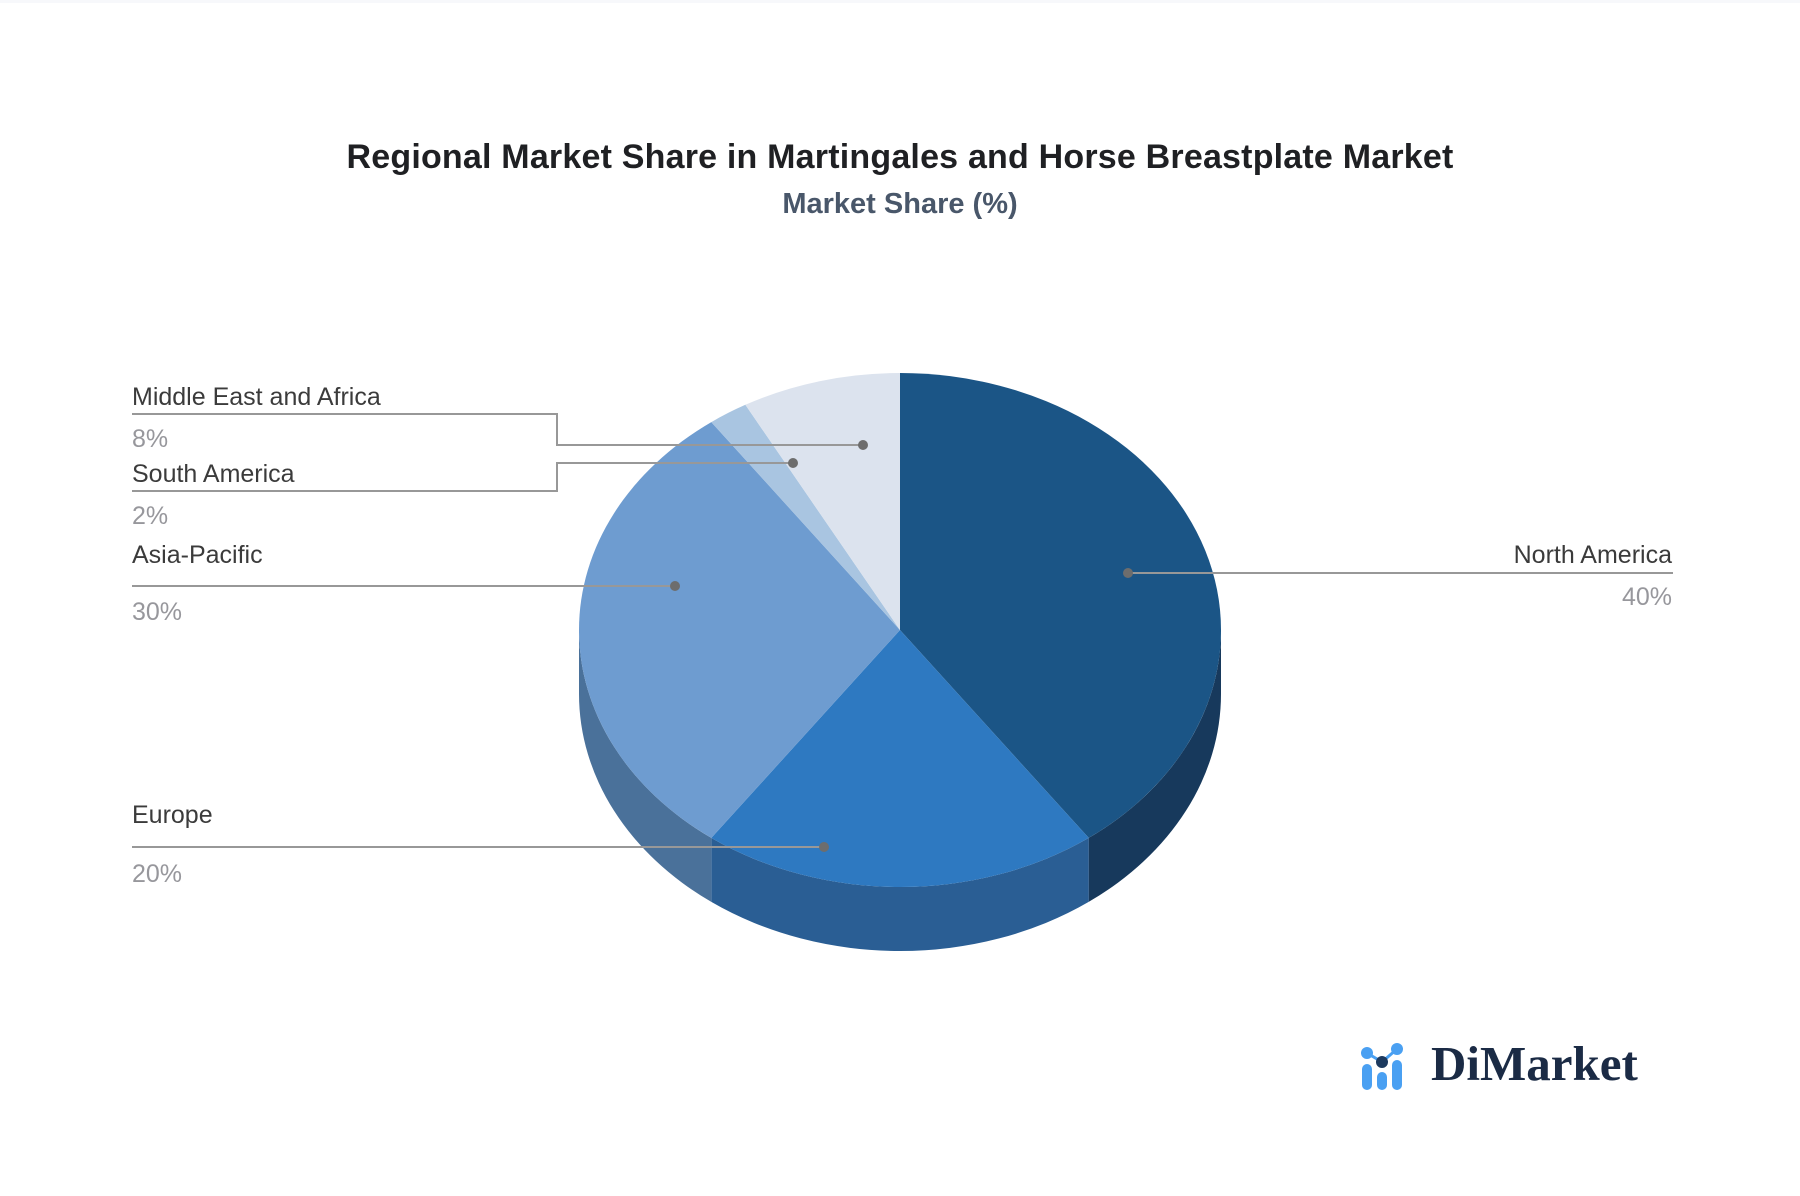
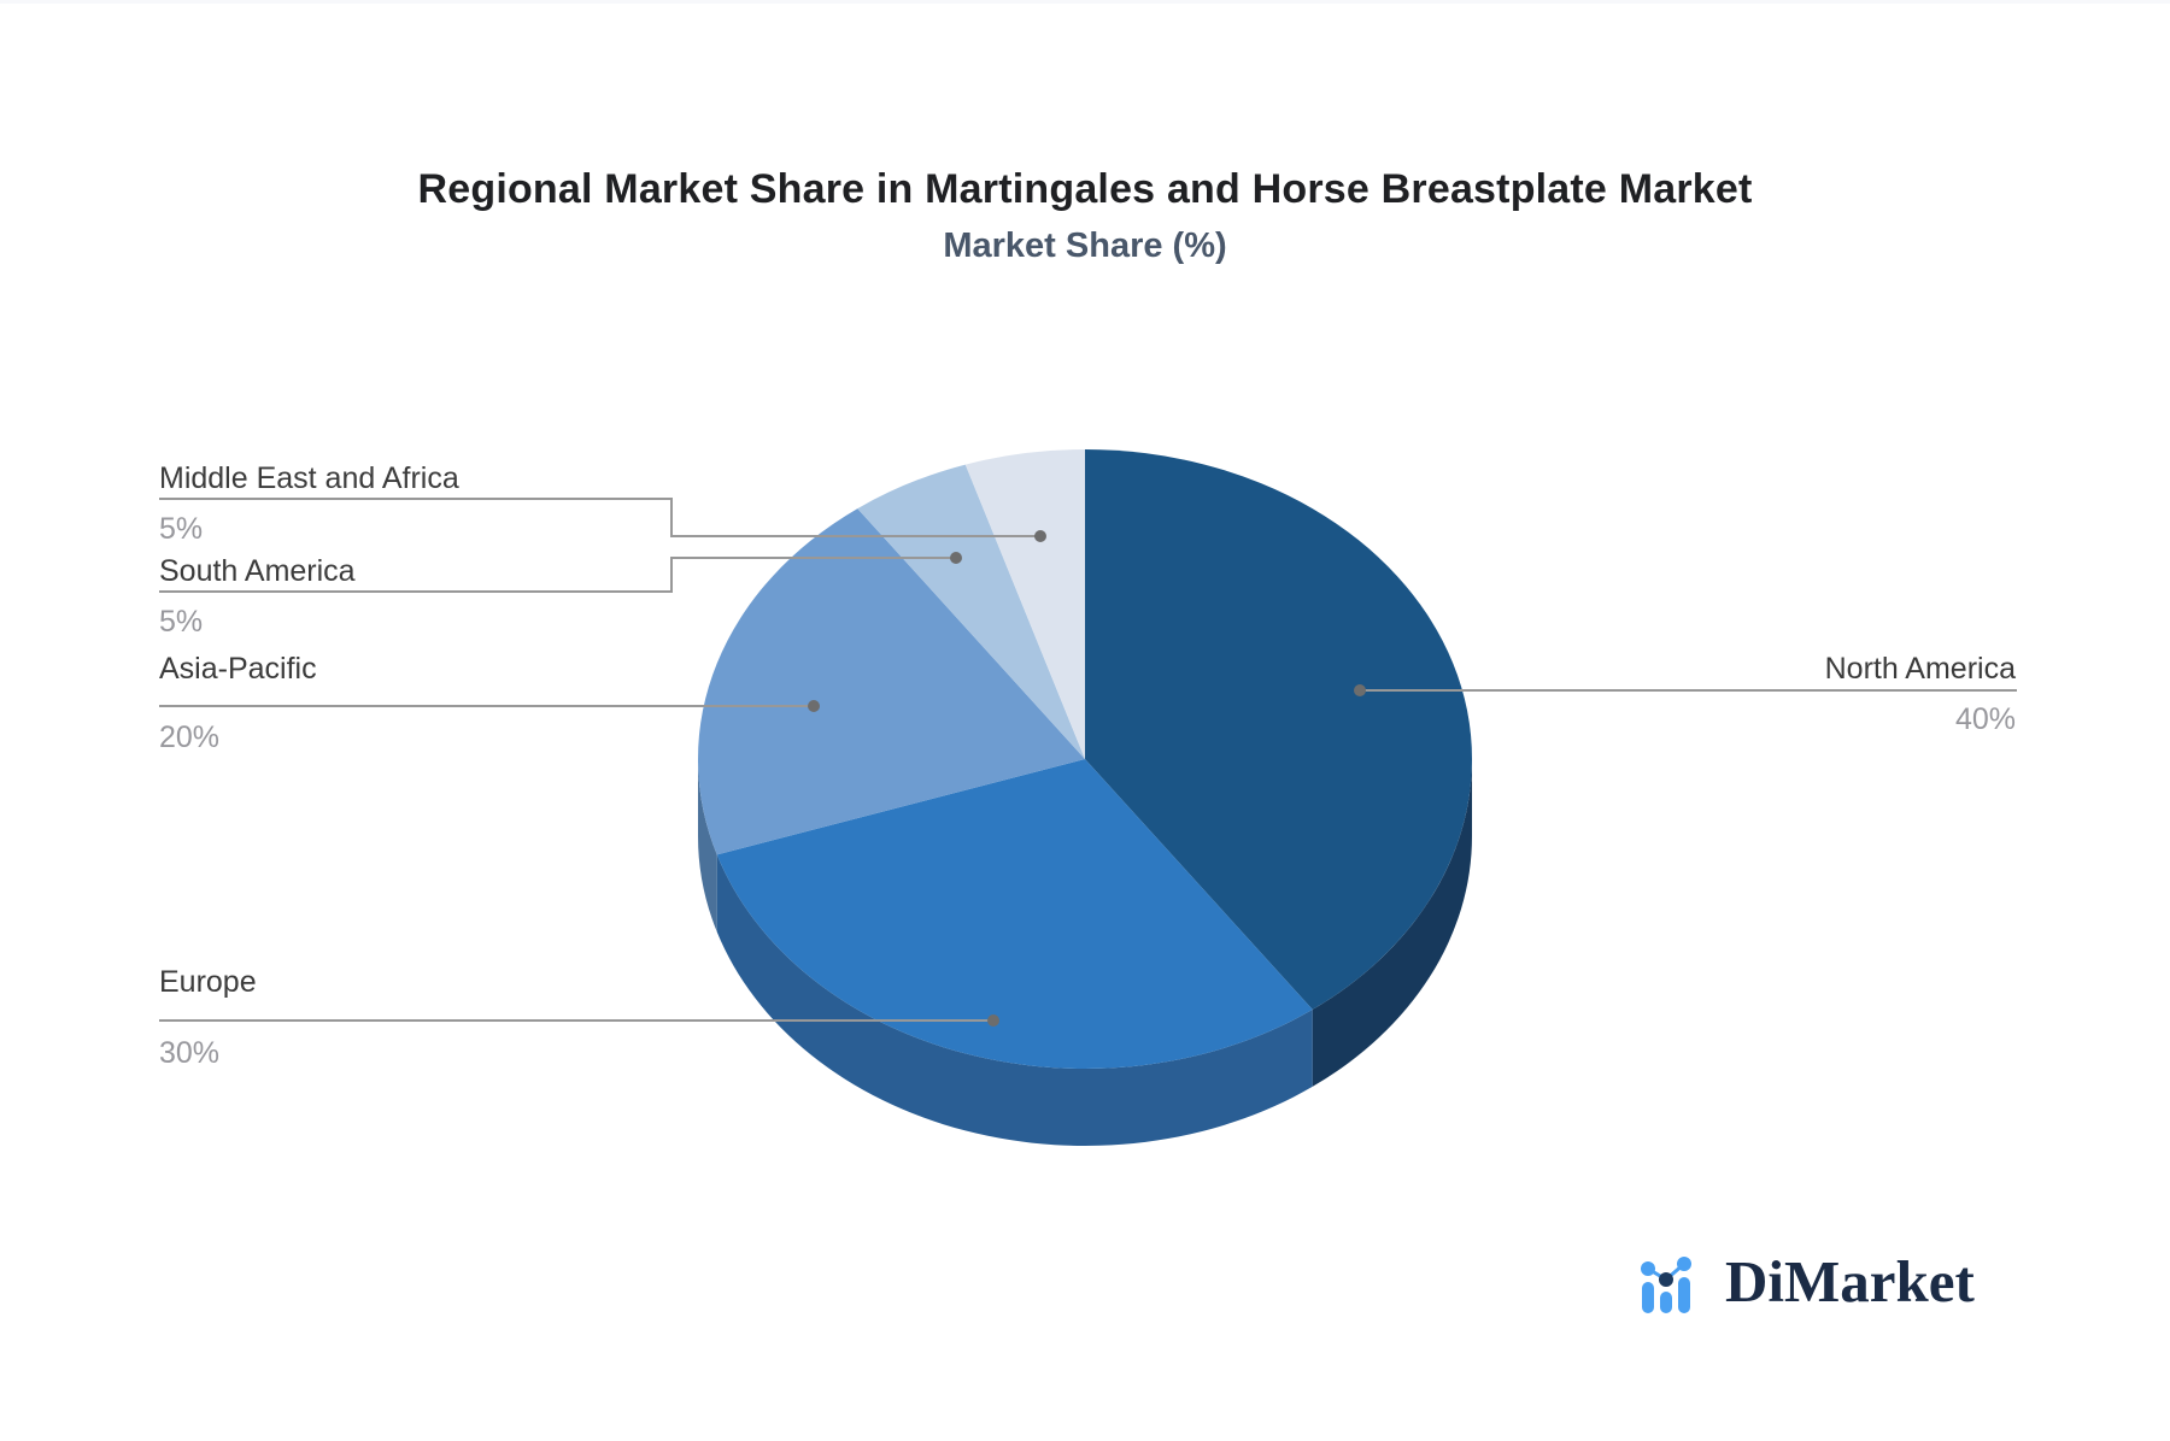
Europe: 20% -> 30%
Asia-Pacific: 30% -> 20%
South America: 2% -> 5%
Middle East and Africa: 8% -> 5%
